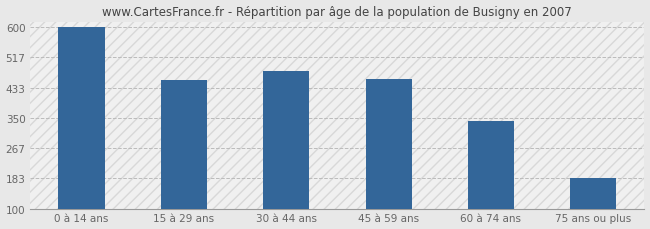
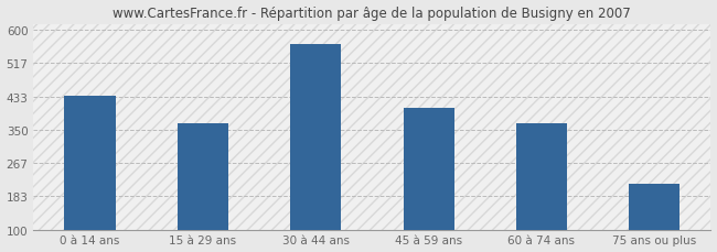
0 à 14 ans: 600 -> 435
15 à 29 ans: 455 -> 365
30 à 44 ans: 480 -> 565
45 à 59 ans: 457 -> 405
60 à 74 ans: 340 -> 365
75 ans ou plus: 183 -> 215
